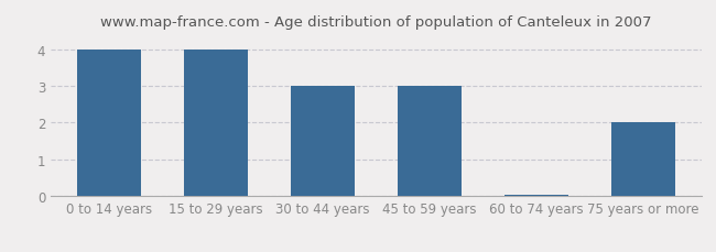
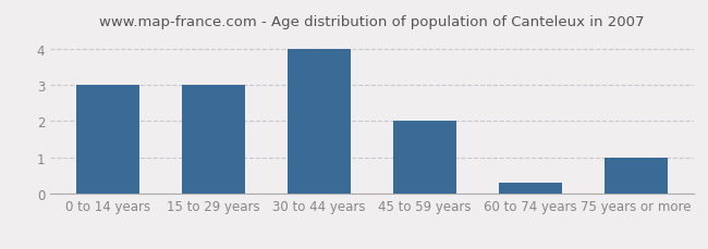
0 to 14 years: 4.00 -> 3.00
15 to 29 years: 4.00 -> 3.00
30 to 44 years: 3.00 -> 4.00
45 to 59 years: 3.00 -> 2.00
60 to 74 years: 0.05 -> 0.30
75 years or more: 2.00 -> 1.00
